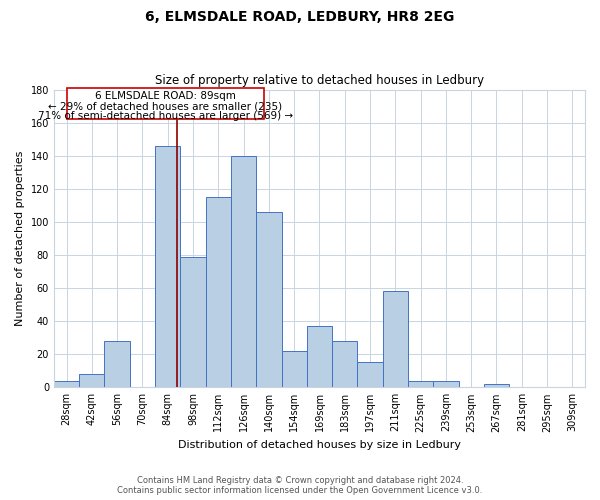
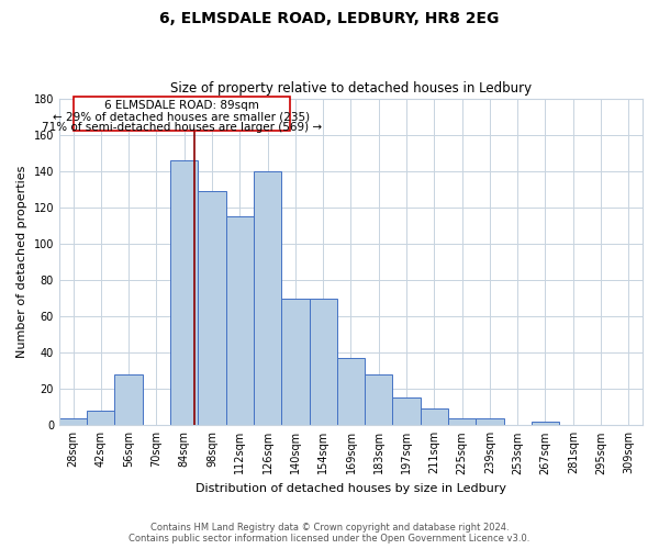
98sqm: 79 -> 129
140sqm: 106 -> 70
154sqm: 22 -> 70
211sqm: 58 -> 9
